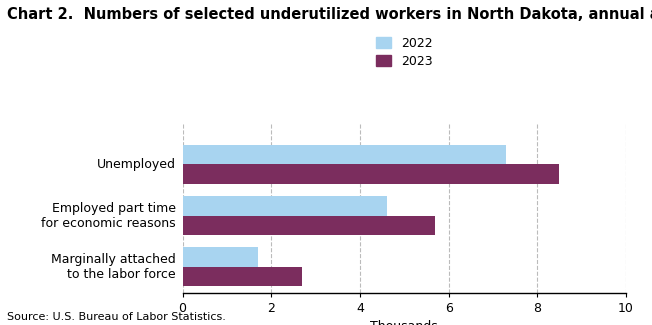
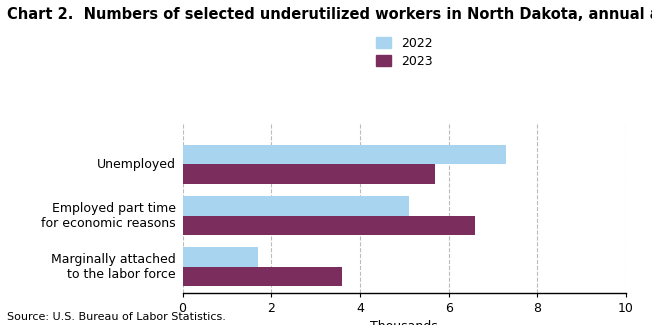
2023/Unemployed: 8.5 -> 5.7
2022/Employed part time for economic reasons: 4.6 -> 5.1
2023/Employed part time for economic reasons: 5.7 -> 6.6
2023/Marginally attached to the labor force: 2.7 -> 3.6
